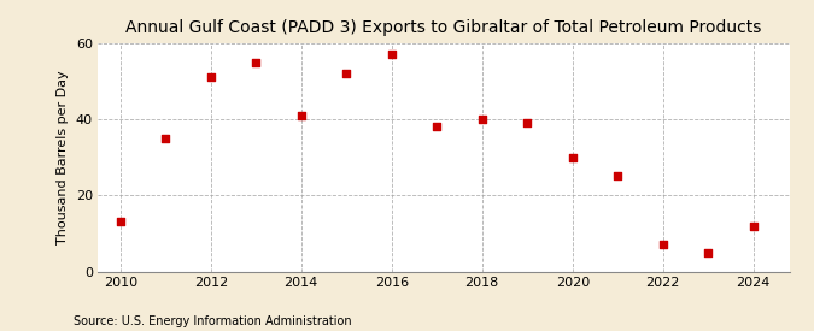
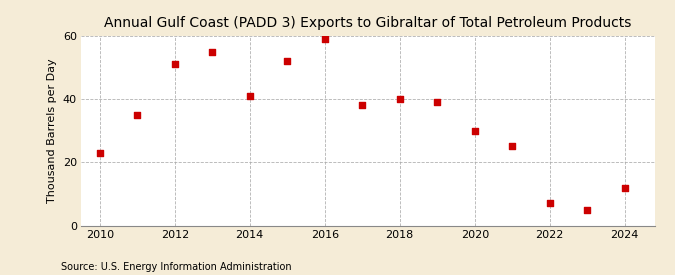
2010: 13 -> 23
2016: 57 -> 59
